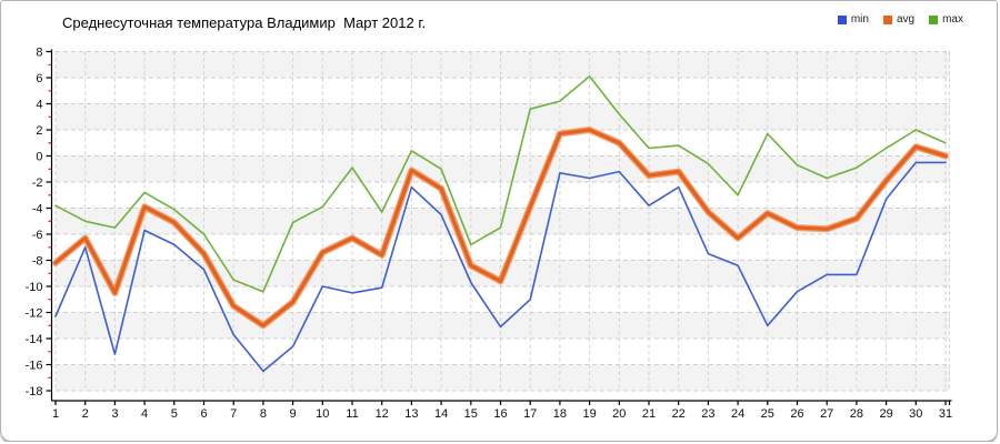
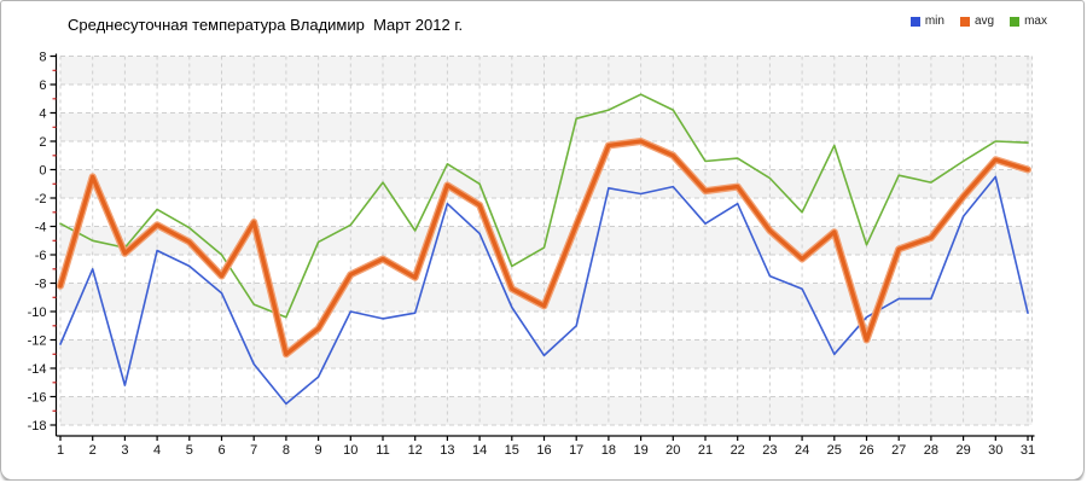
avg/2: -6.3 -> -0.5
avg/3: -10.5 -> -5.9
avg/7: -11.5 -> -3.7
max/19: 6.1 -> 5.3
max/20: 3.2 -> 4.2
avg/26: -5.5 -> -12.0
max/26: -0.7 -> -5.3
max/27: -1.7 -> -0.4
min/31: -0.5 -> -10.1
max/31: 1.0 -> 1.9
